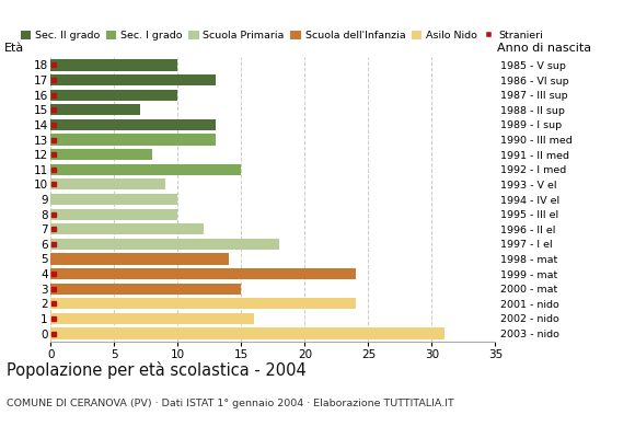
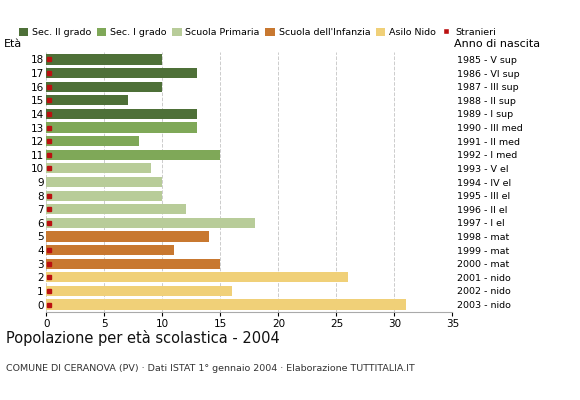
4: 24 -> 11
2: 24 -> 26
